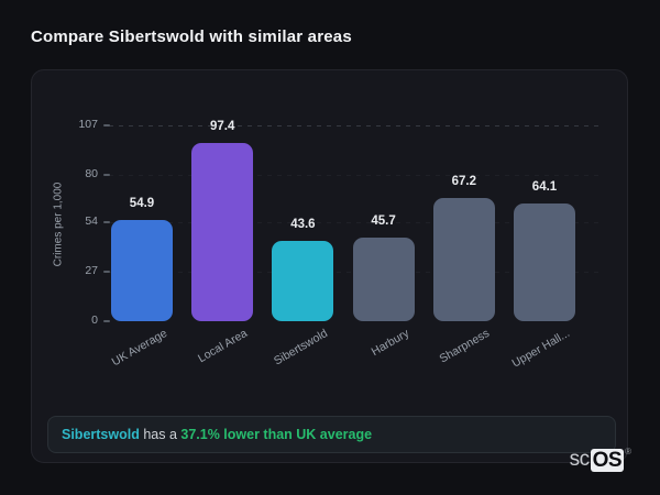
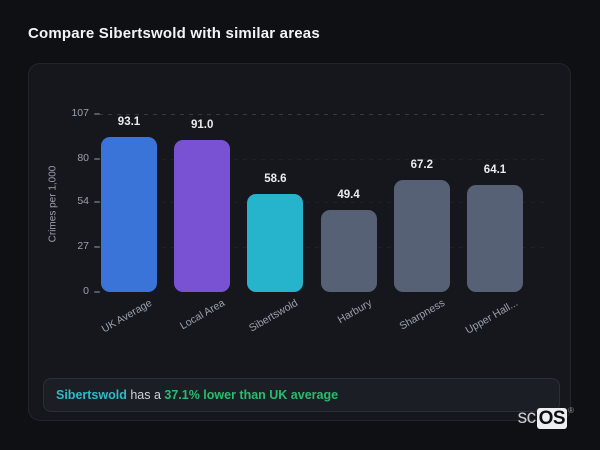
UK Average: 54.9 -> 93.1
Local Area: 97.4 -> 91.0
Sibertswold: 43.6 -> 58.6
Harbury: 45.7 -> 49.4
